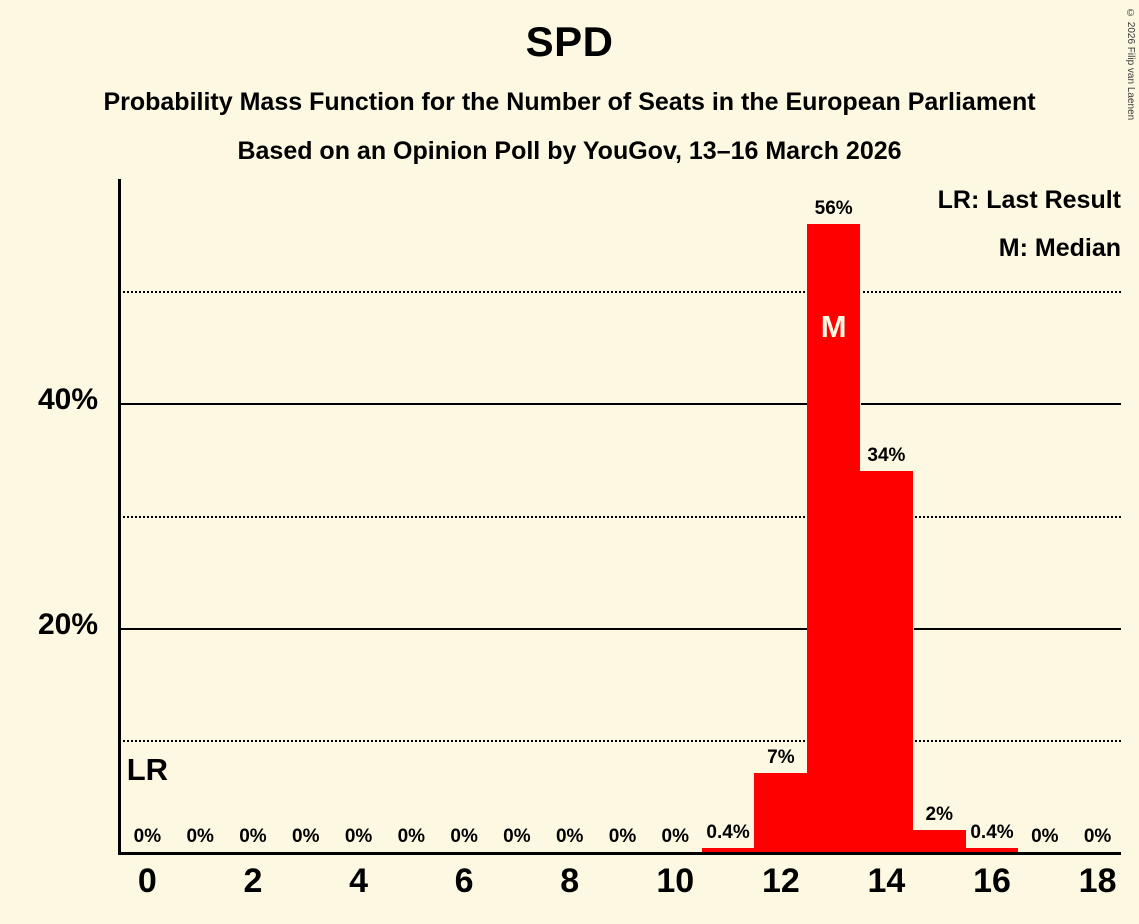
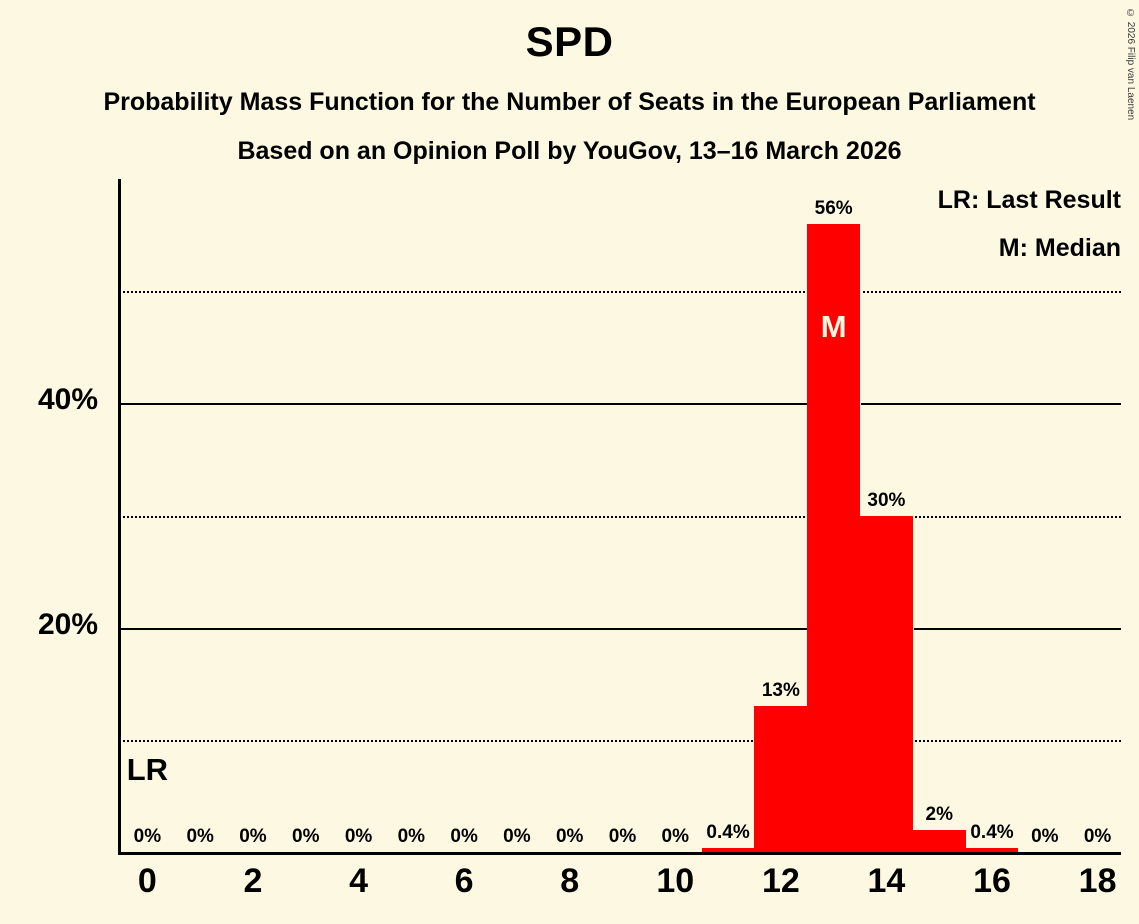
12: 7% -> 13%
14: 34% -> 30%
